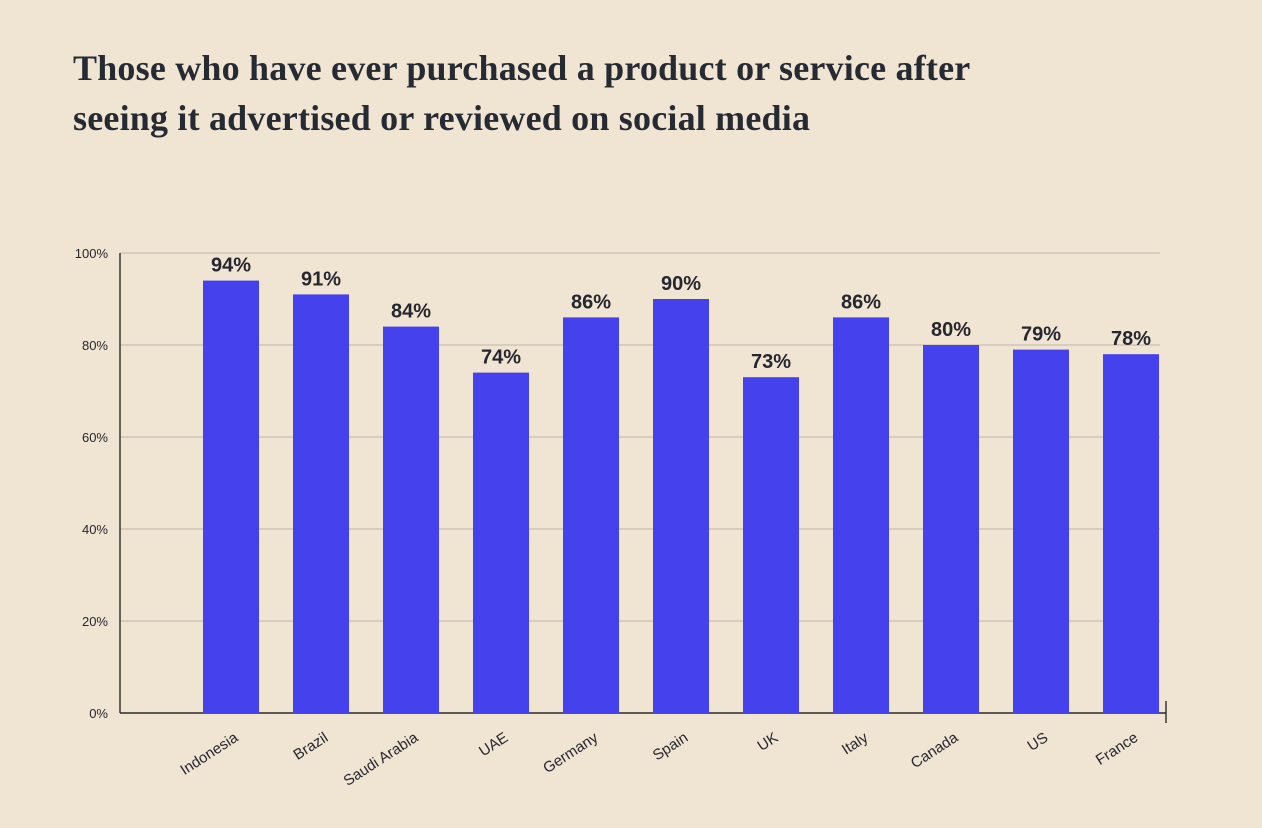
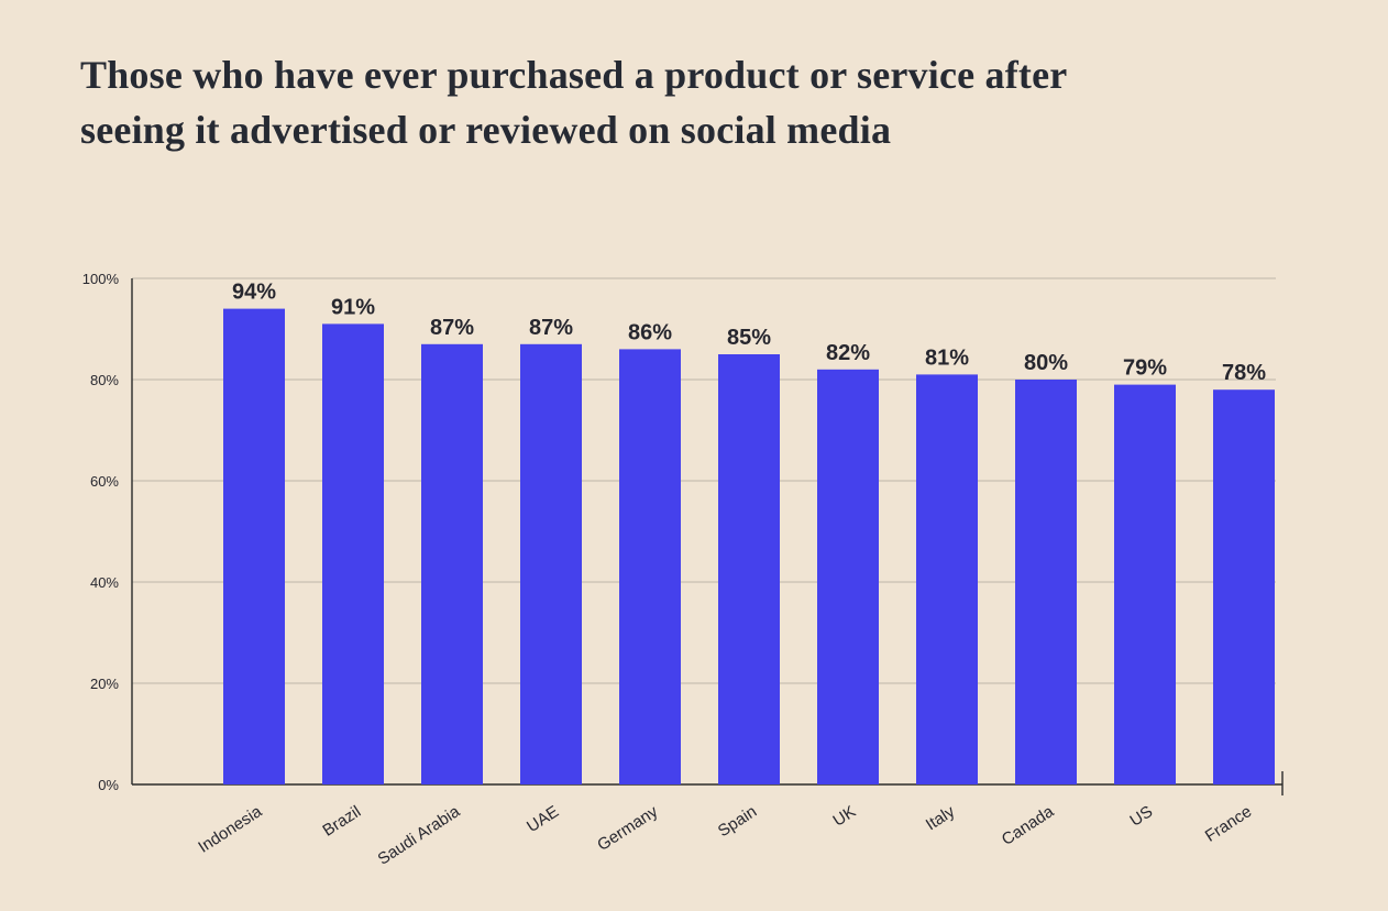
Saudi Arabia: 84% -> 87%
UAE: 74% -> 87%
Spain: 90% -> 85%
UK: 73% -> 82%
Italy: 86% -> 81%
